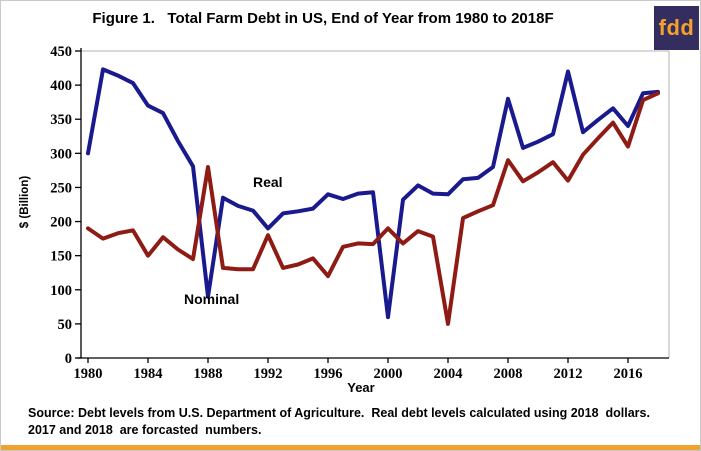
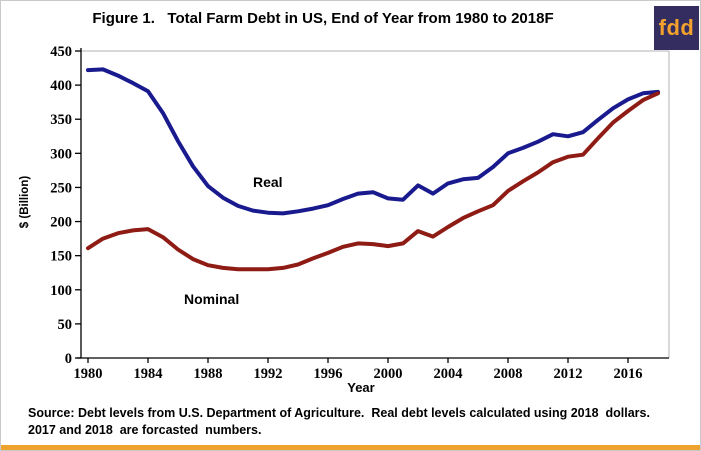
Real/1980: 300 -> 420
Nominal/1980: 190 -> 160
Real/1984: 370 -> 390
Nominal/1984: 150 -> 190
Real/1988: 90 -> 250
Nominal/1988: 280 -> 140
Real/1992: 190 -> 210
Nominal/1992: 180 -> 130
Real/1996: 240 -> 220
Nominal/1996: 120 -> 150
Real/2000: 60 -> 230
Nominal/2000: 190 -> 160
Real/2004: 240 -> 260
Nominal/2004: 50 -> 190
Real/2008: 380 -> 300
Nominal/2008: 290 -> 240
Real/2012: 420 -> 320
Nominal/2012: 260 -> 300
Real/2016: 340 -> 380
Nominal/2016: 310 -> 360
